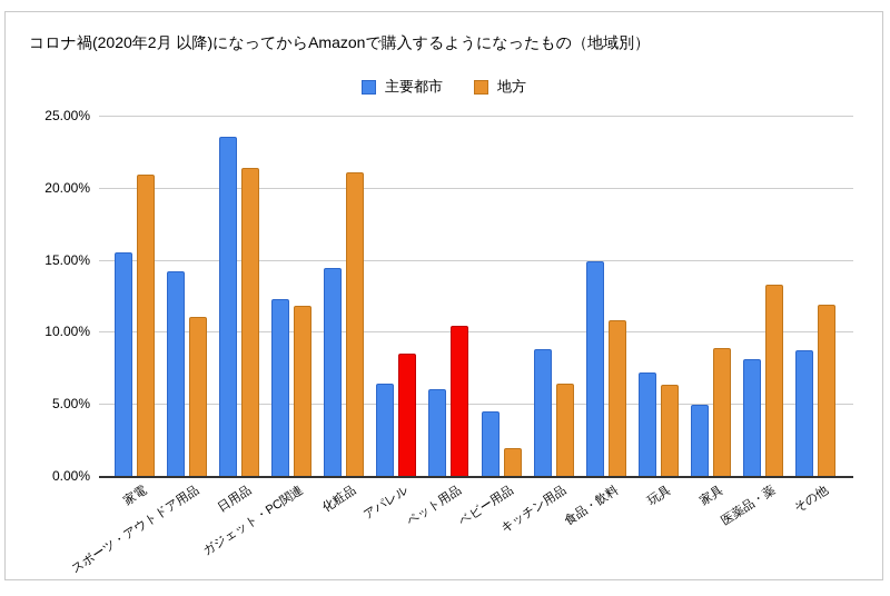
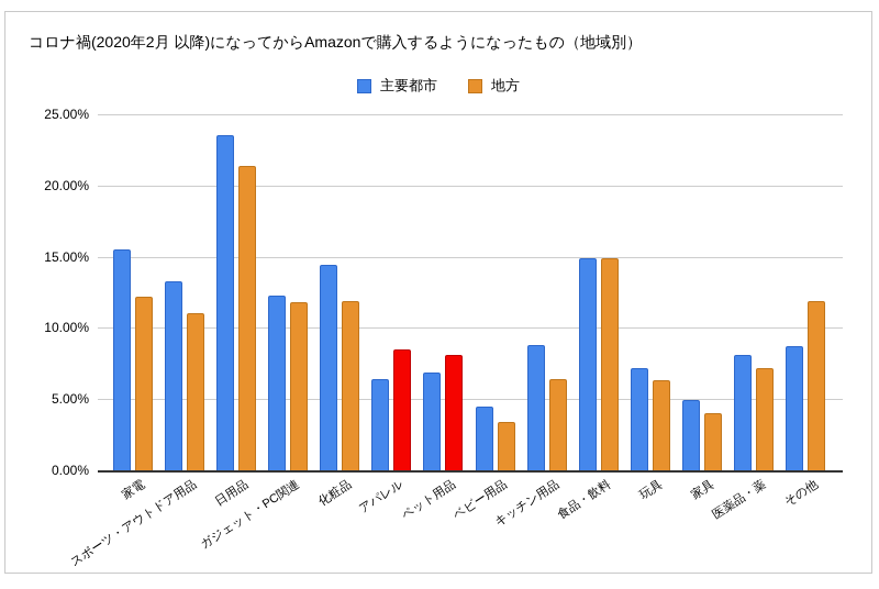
地方/家電: 20.9% -> 12.2%
主要都市/スポーツ・アウトドア用品: 14.2% -> 13.3%
地方/化粧品: 21.1% -> 11.9%
主要都市/ペット用品: 6.0% -> 6.9%
地方/ペット用品: 10.4% -> 8.1%
地方/ベビー用品: 1.9% -> 3.4%
地方/食品・飲料: 10.8% -> 14.9%
地方/家具: 8.9% -> 4.0%
地方/医薬品・薬: 13.3% -> 7.2%
